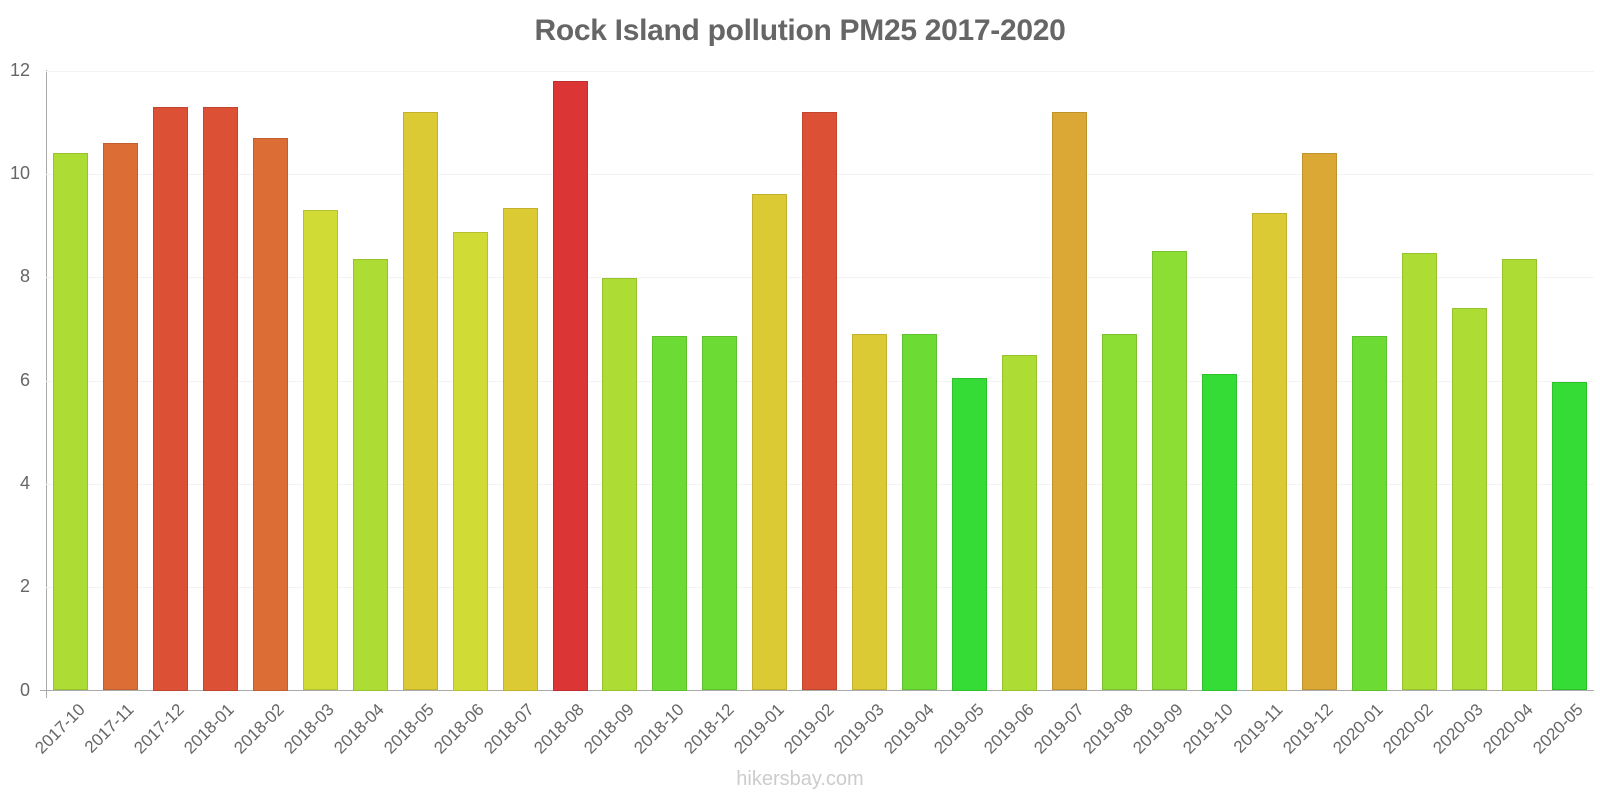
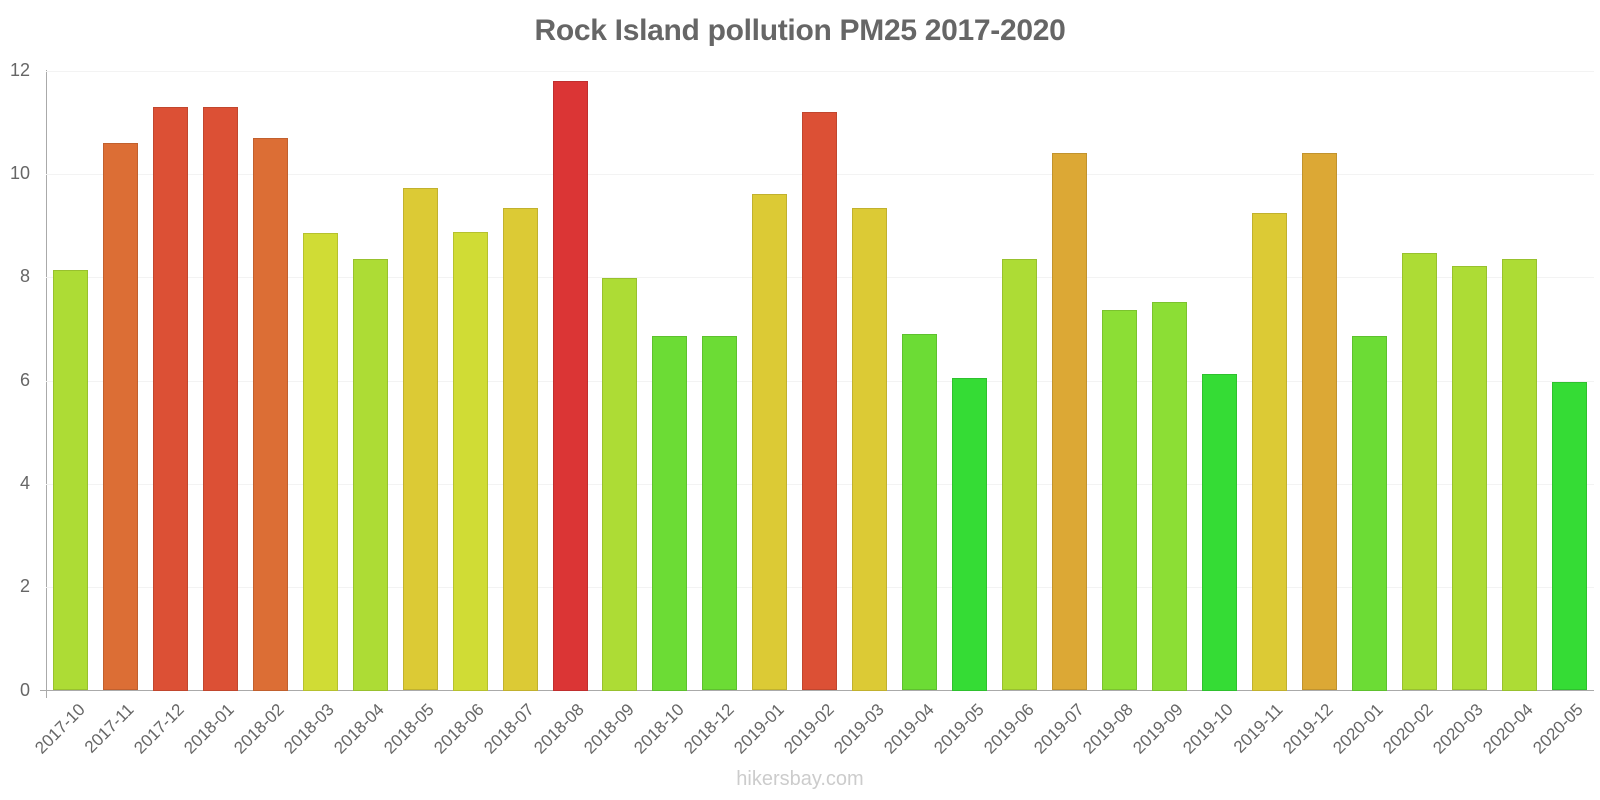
2017-10: 10.4 -> 8.1
2018-03: 9.3 -> 8.9
2018-05: 11.2 -> 9.7
2019-03: 6.9 -> 9.3
2019-06: 6.5 -> 8.3
2019-07: 11.2 -> 10.4
2019-08: 6.9 -> 7.4
2019-09: 8.5 -> 7.5
2020-03: 7.4 -> 8.2
